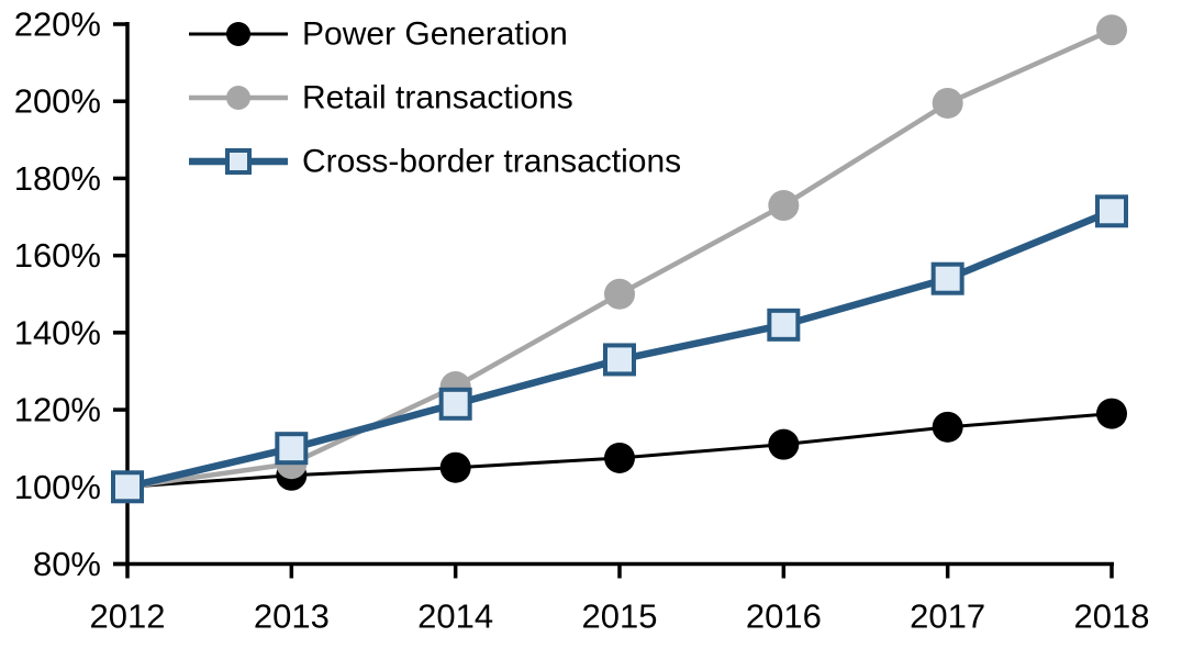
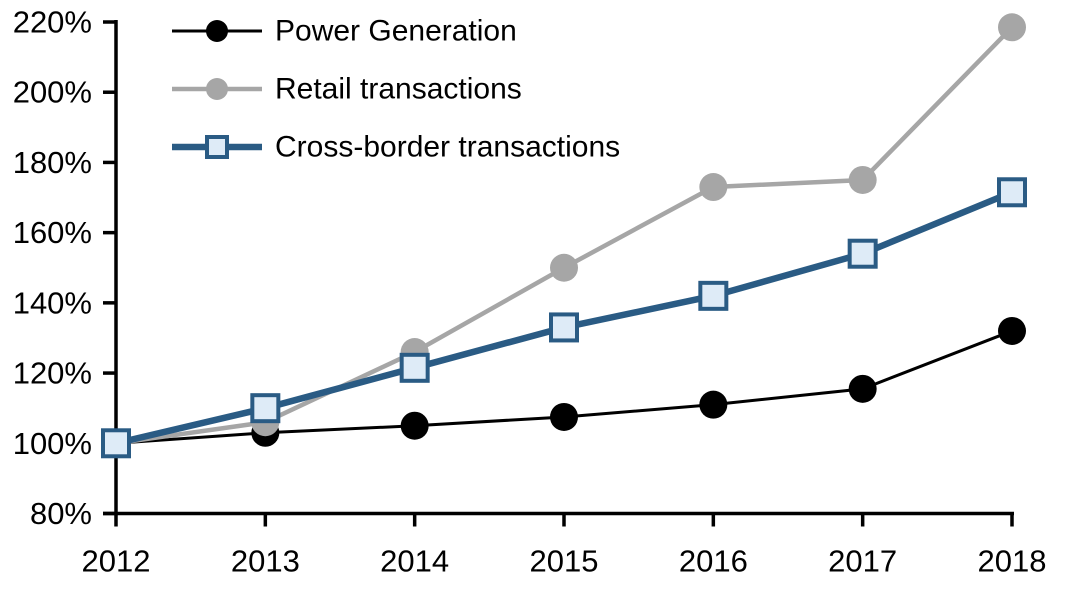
Retail transactions/2017: 200% -> 175%
Power Generation/2018: 119% -> 132%
